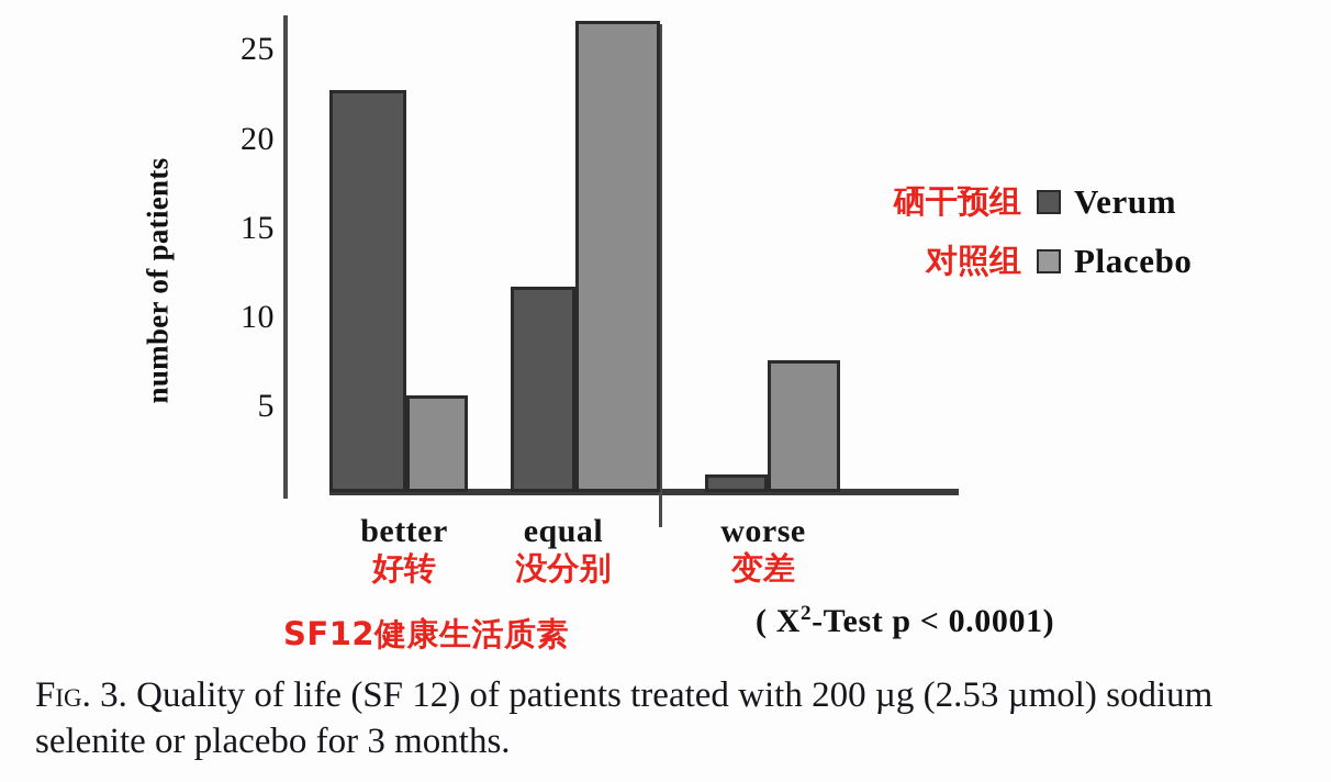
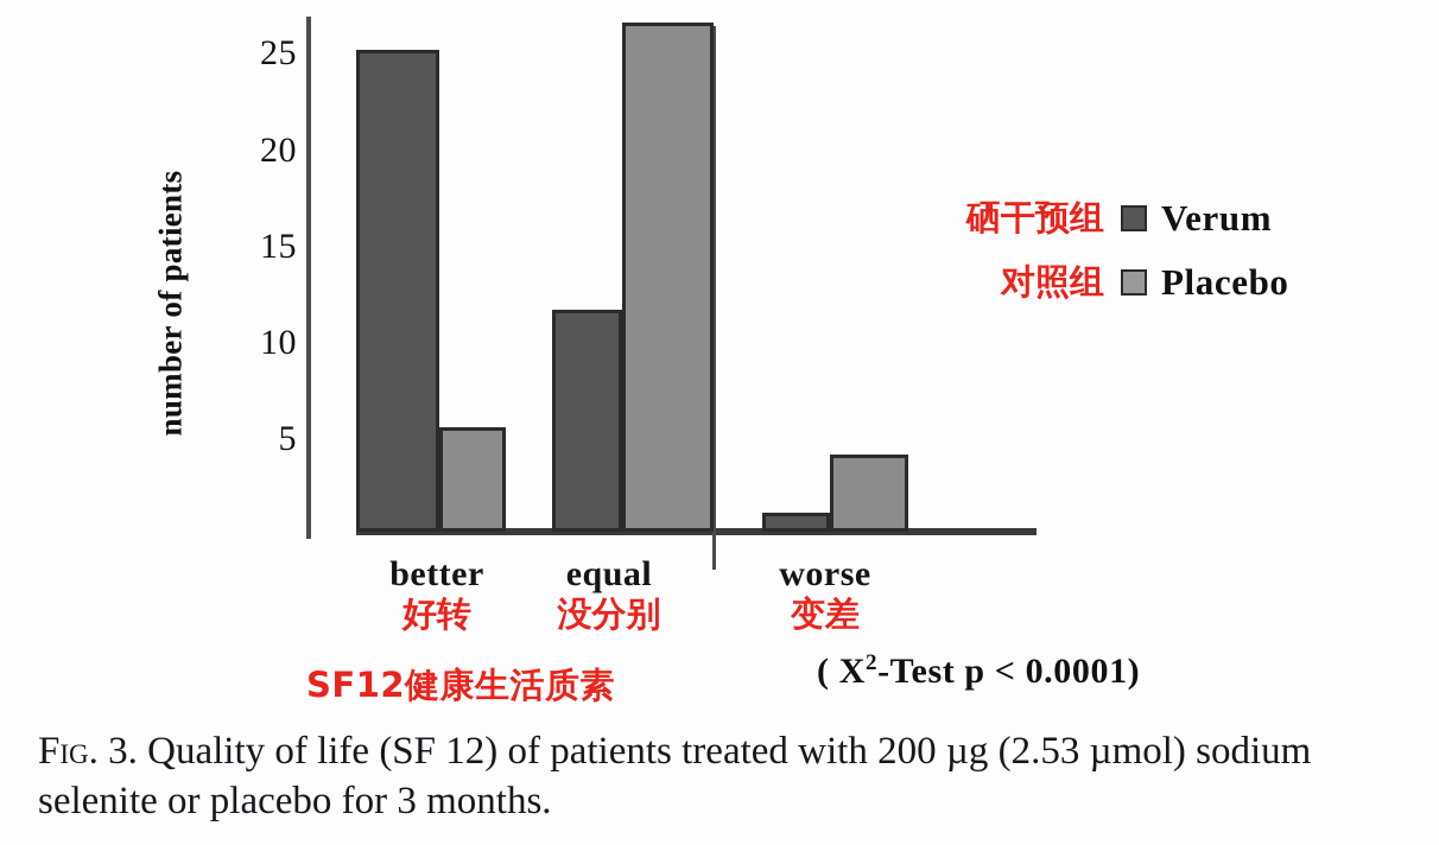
Verum/better: 22.5 -> 25.0
Placebo/worse: 7.4 -> 4.0
